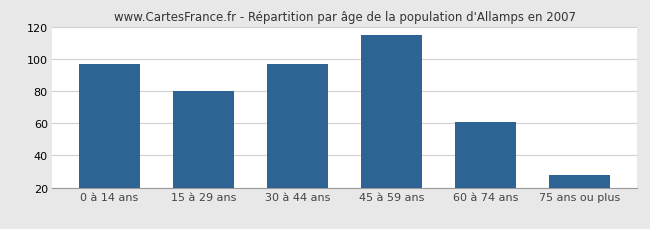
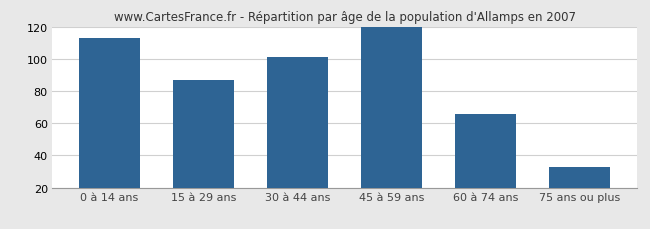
0 à 14 ans: 97 -> 113
15 à 29 ans: 80 -> 87
30 à 44 ans: 97 -> 101
45 à 59 ans: 115 -> 120
60 à 74 ans: 61 -> 66
75 ans ou plus: 28 -> 33
